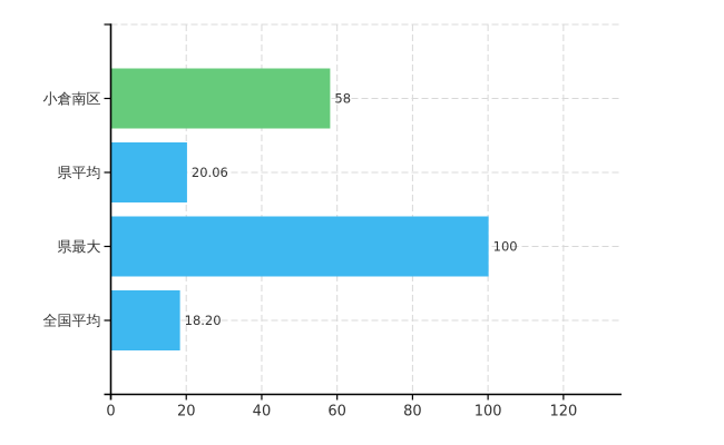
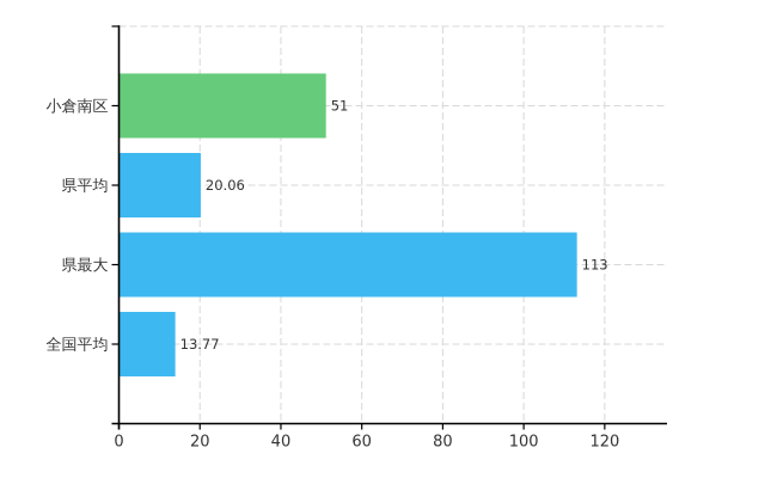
小倉南区: 58 -> 51
県最大: 100 -> 113
全国平均: 18.20 -> 13.77
